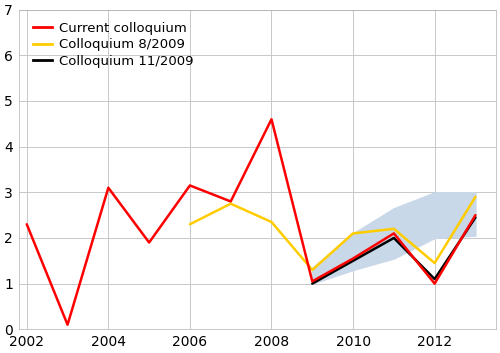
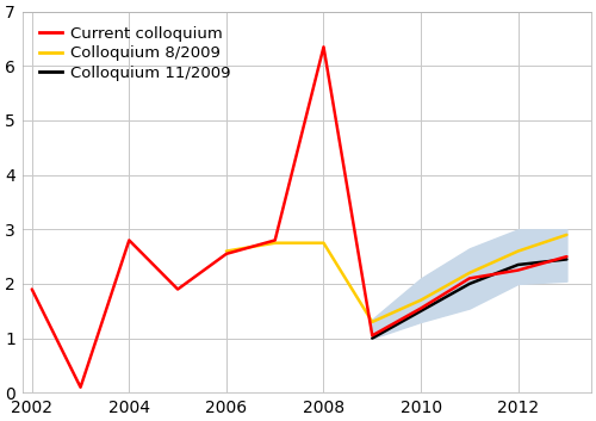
Current colloquium/2002: 2.30 -> 1.90
Current colloquium/2004: 3.10 -> 2.80
Current colloquium/2006: 3.15 -> 2.55
Colloquium 8/2009/2006: 2.30 -> 2.60
Current colloquium/2008: 4.60 -> 6.35
Colloquium 8/2009/2008: 2.35 -> 2.75
Colloquium 8/2009/2010: 2.10 -> 1.70
Current colloquium/2012: 1.00 -> 2.25
Colloquium 8/2009/2012: 1.45 -> 2.60
Colloquium 11/2009/2012: 1.10 -> 2.35
